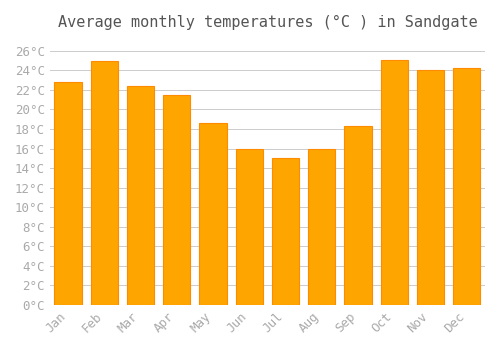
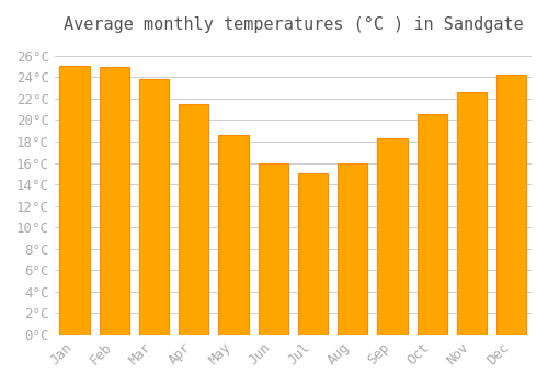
Jan: 22.8°C -> 25.0°C
Mar: 22.4°C -> 23.8°C
Oct: 25.0°C -> 20.5°C
Nov: 24.0°C -> 22.6°C
